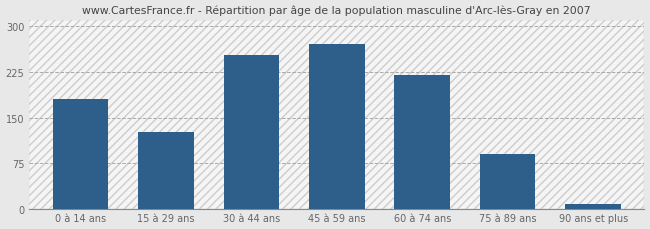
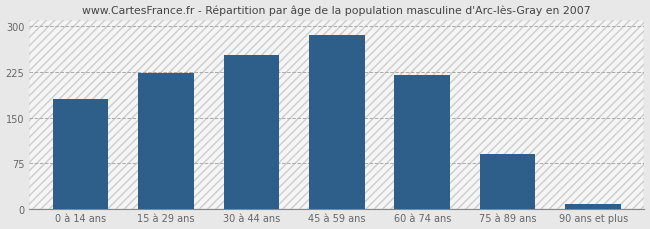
15 à 29 ans: 126 -> 224
45 à 59 ans: 270 -> 286
